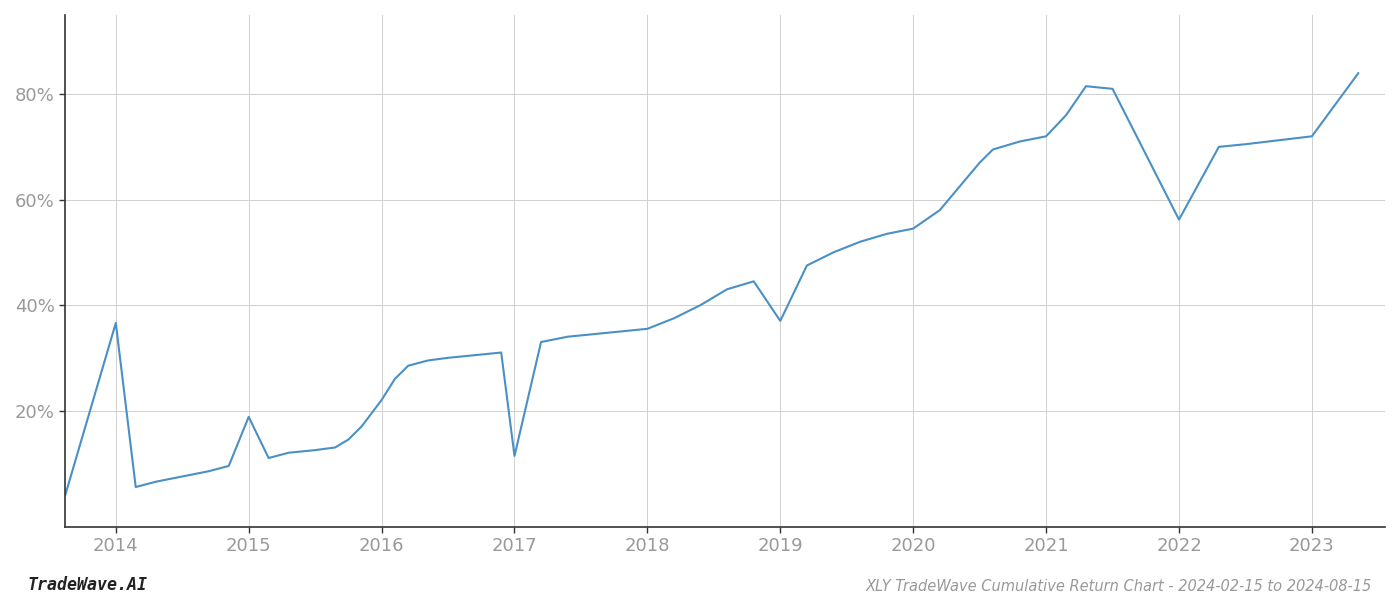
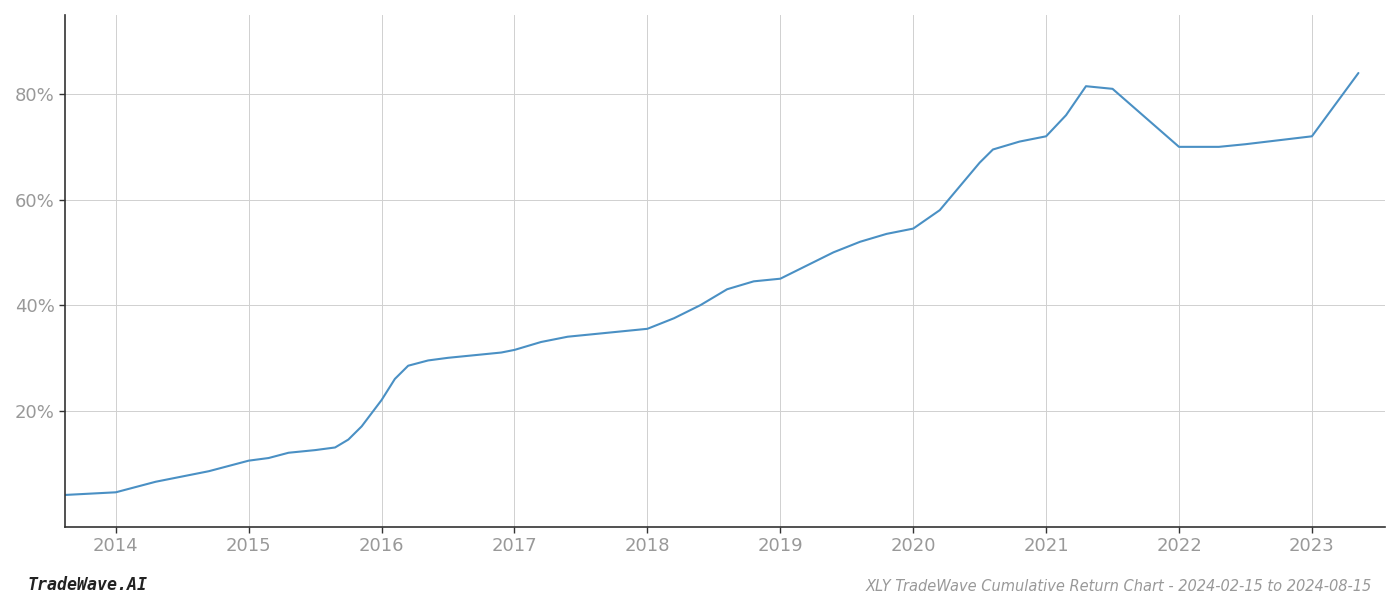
2014: 36.6% -> 4.5%
2015: 18.8% -> 10.5%
2017: 11.4% -> 31.5%
2019: 37.0% -> 45.0%
2022: 56.2% -> 70.0%
